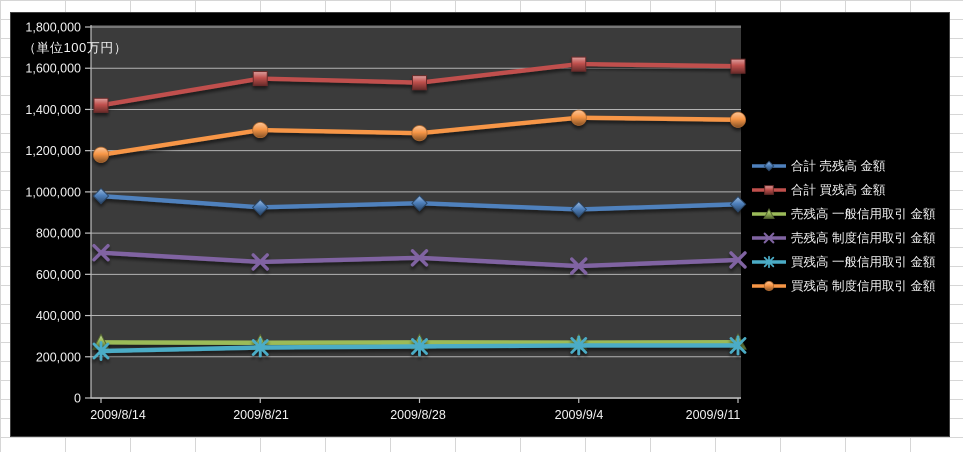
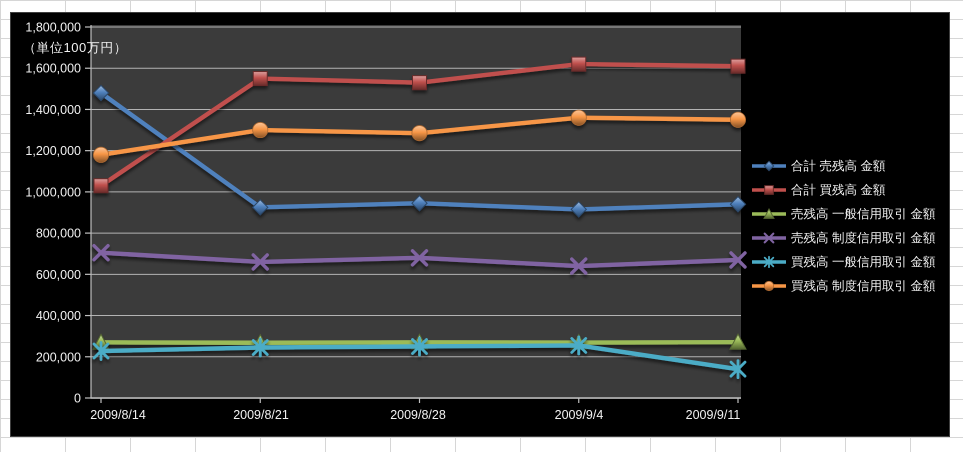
合計 売残高 金額/2009/8/14: 980000 -> 1480000
合計 買残高 金額/2009/8/14: 1420000 -> 1030000
買残高 一般信用取引 金額/2009/9/11: 260000 -> 140000
